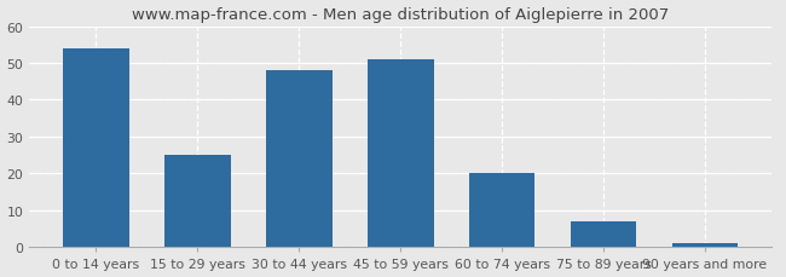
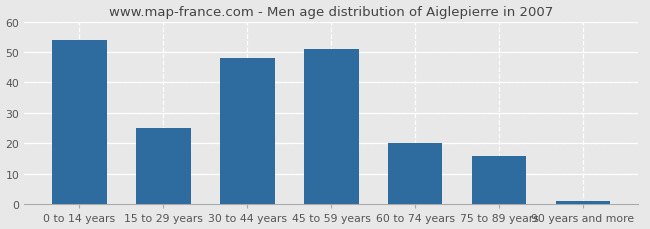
75 to 89 years: 7 -> 16
